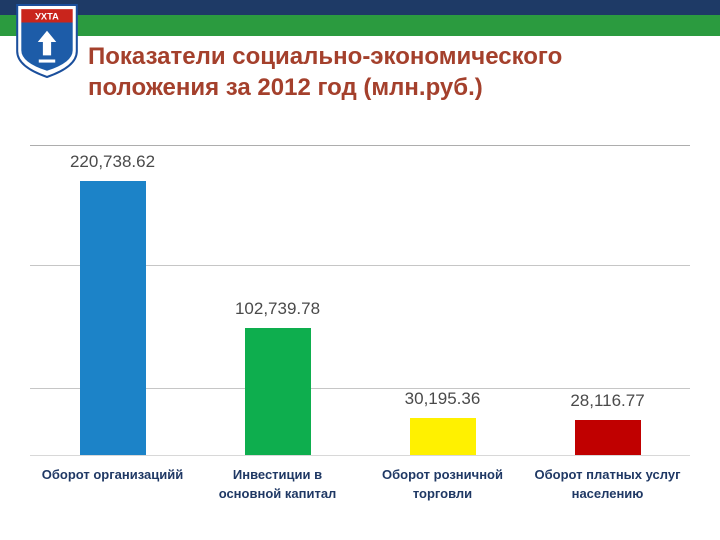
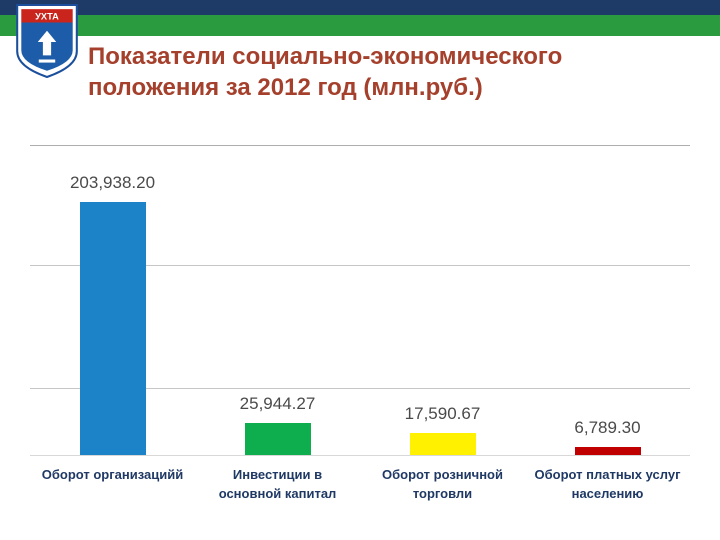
Оборот организацийй: 220,738.62 -> 203,938.20
Инвестиции в основной капитал: 102,739.78 -> 25,944.27
Оборот розничной торговли: 30,195.36 -> 17,590.67
Оборот платных услуг населению: 28,116.77 -> 6,789.30
